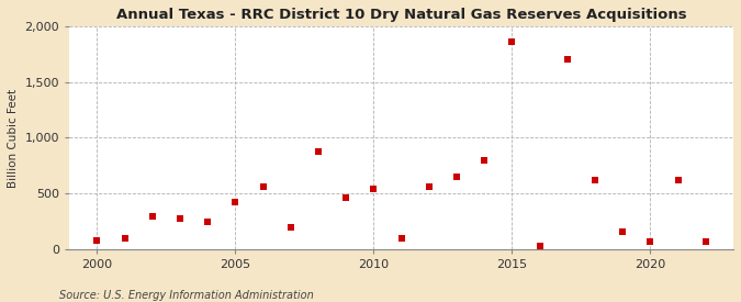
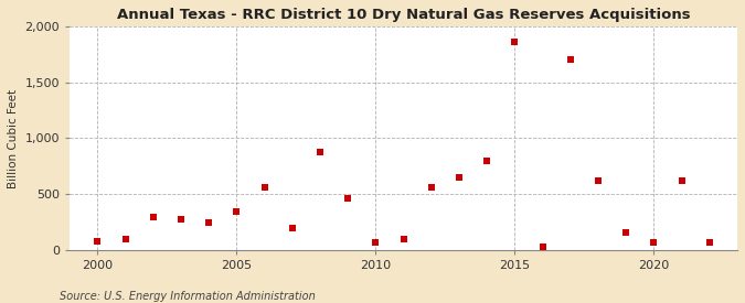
2005: 420 -> 340
2010: 540 -> 70
